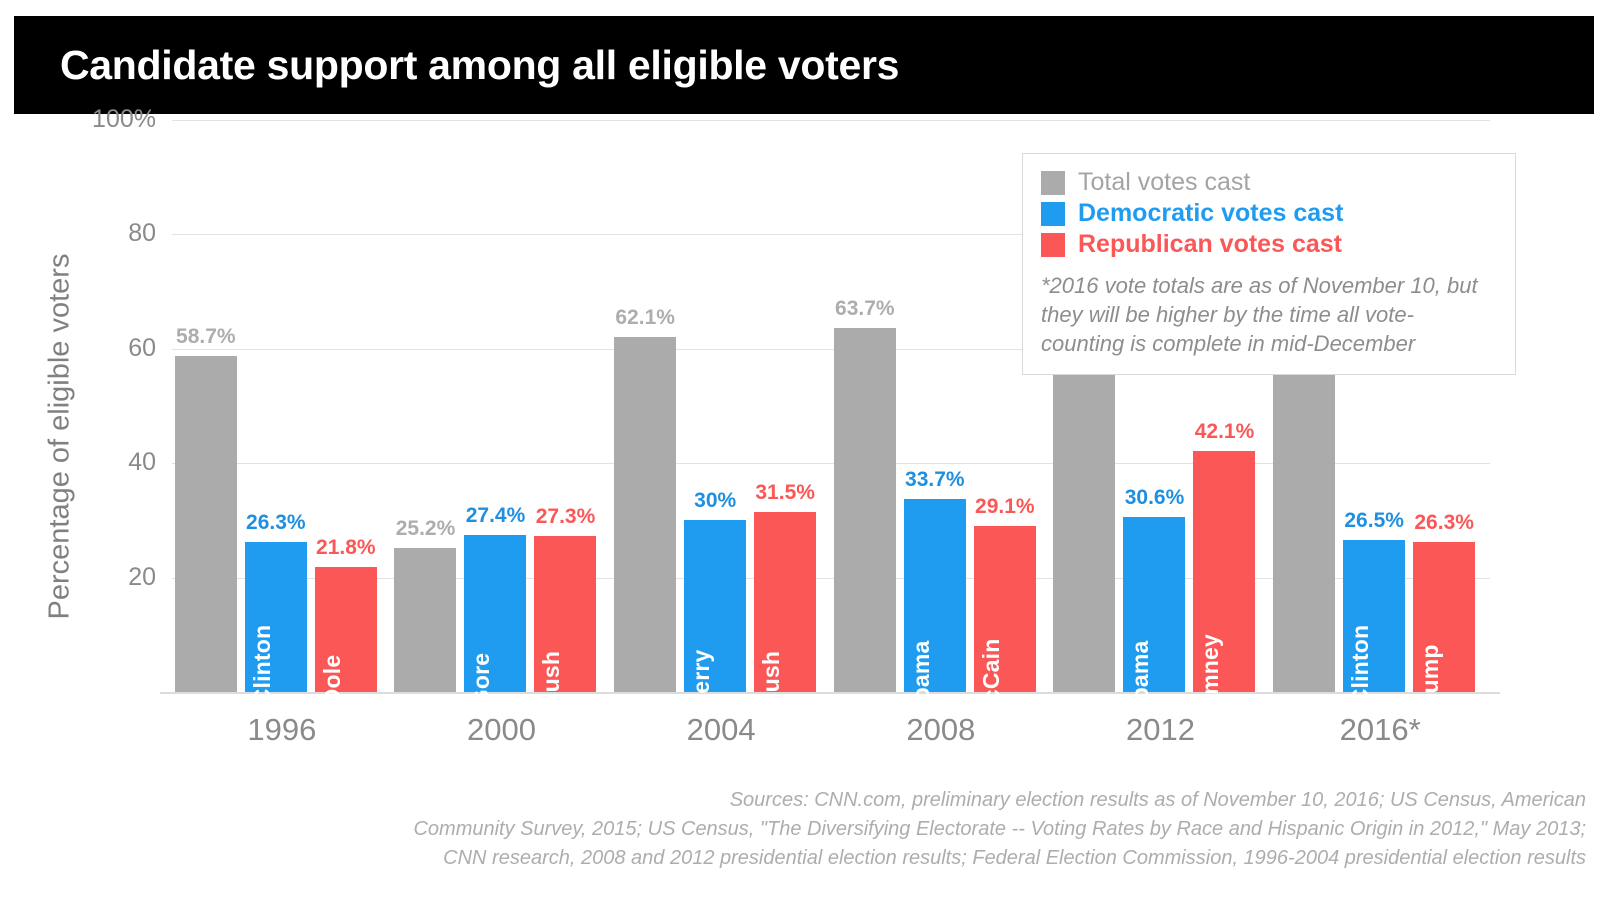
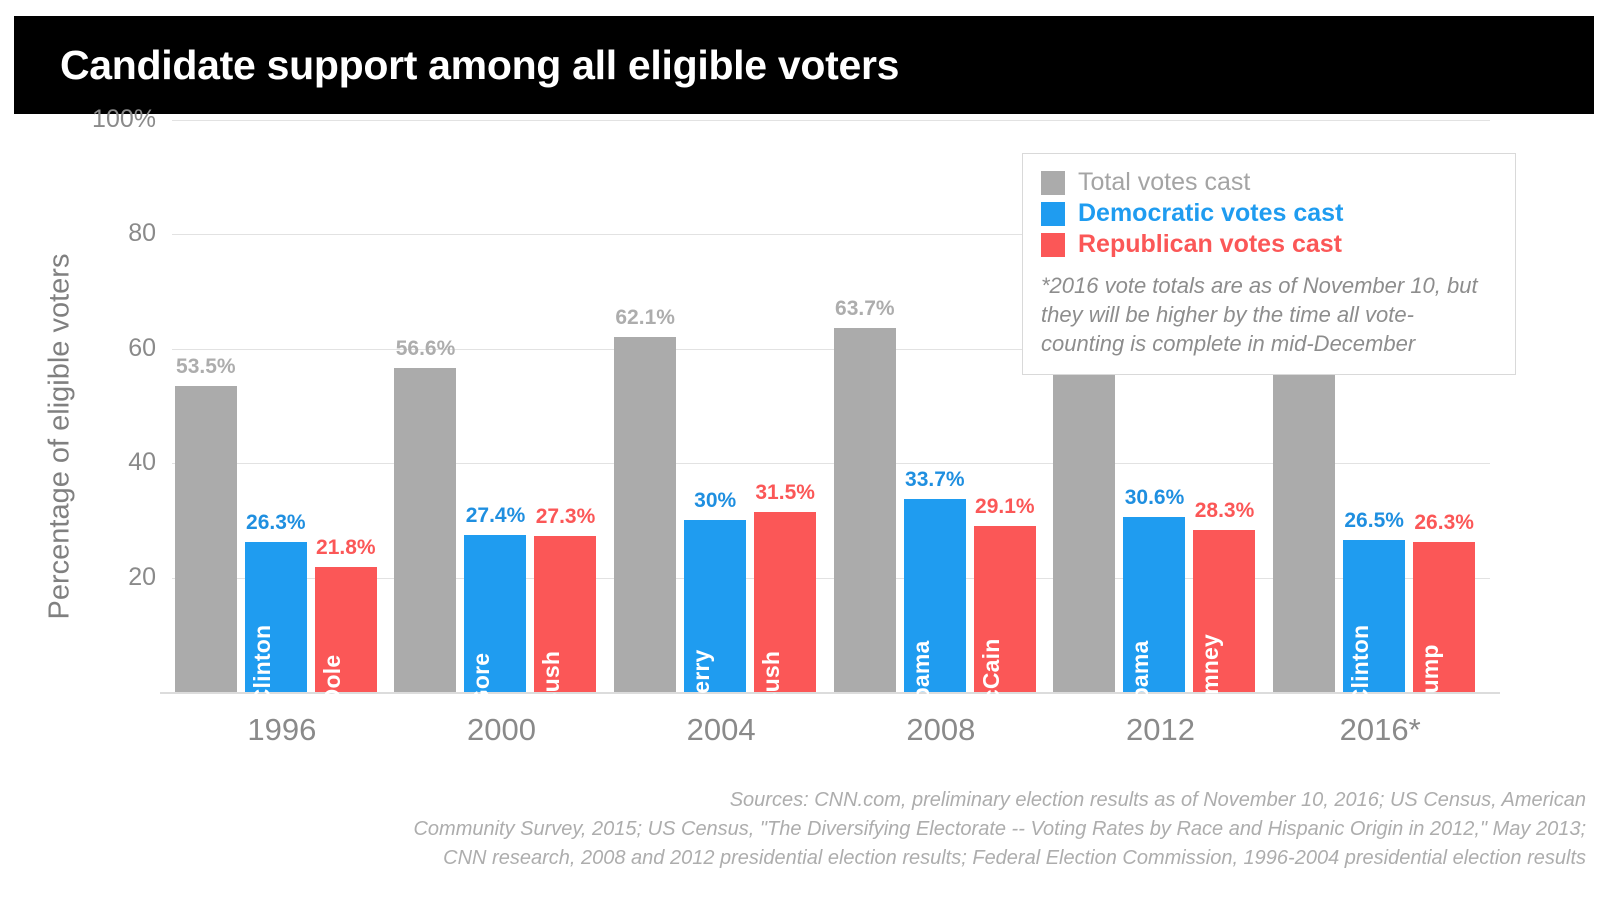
Total votes cast/1996: 58.7% -> 53.5%
Total votes cast/2000: 25.2% -> 56.6%
Republican votes cast/2012: 42.1% -> 28.3%
